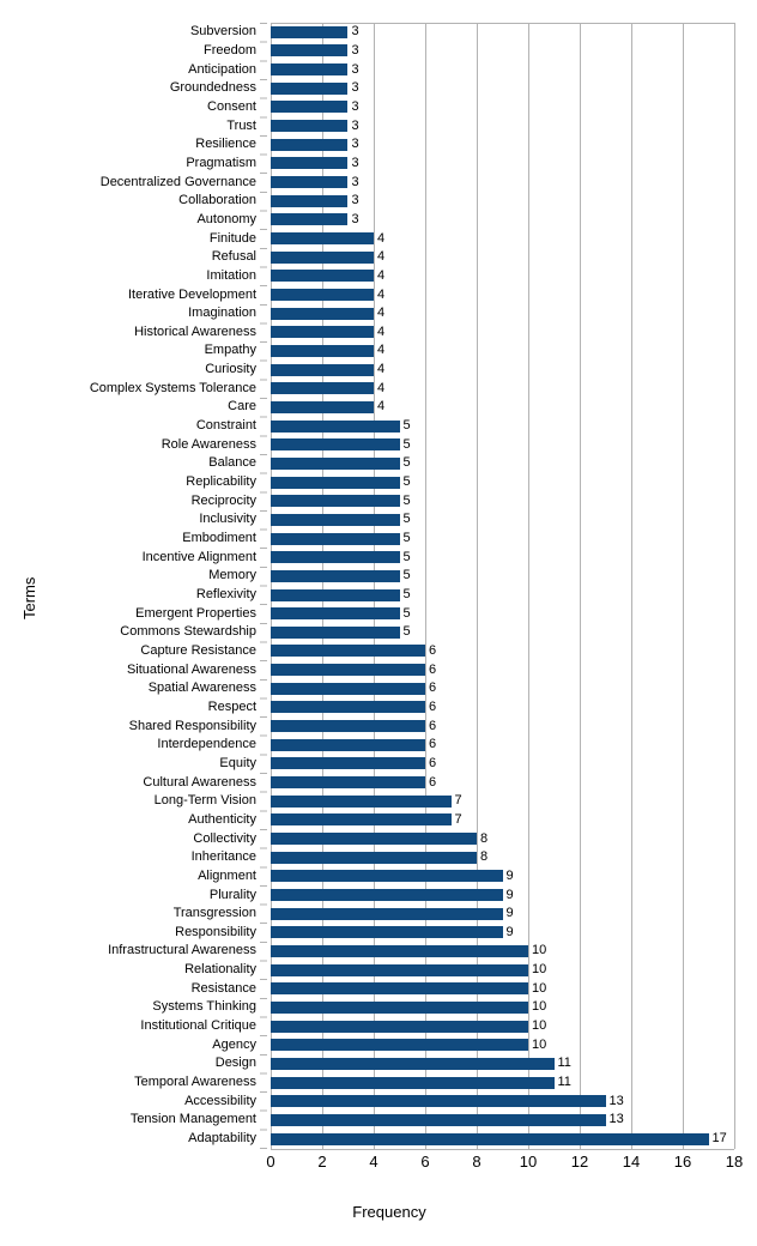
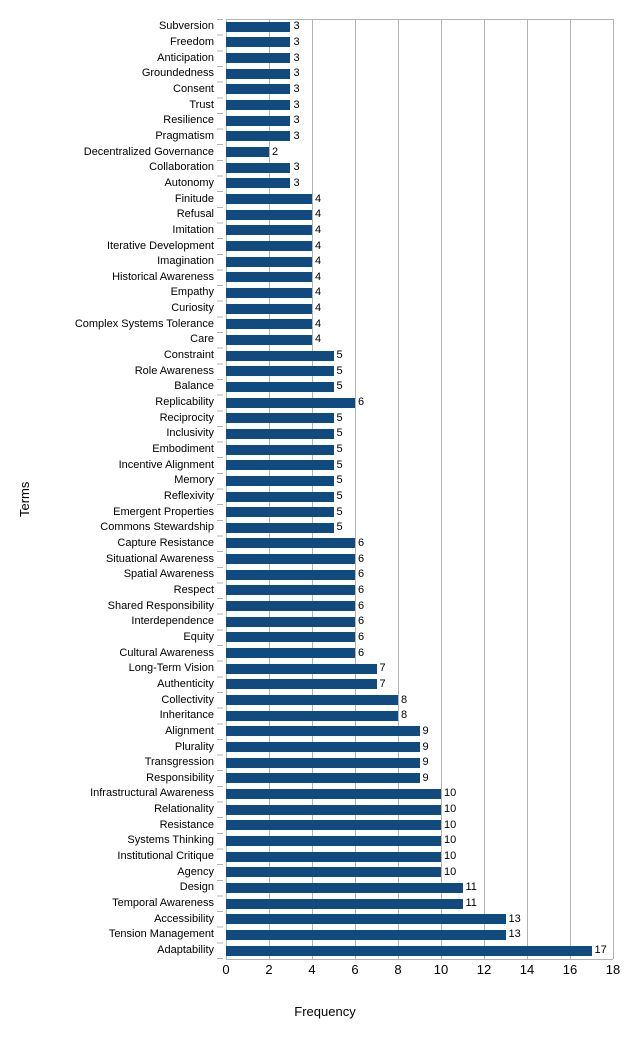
Decentralized Governance: 3 -> 2
Replicability: 5 -> 6
